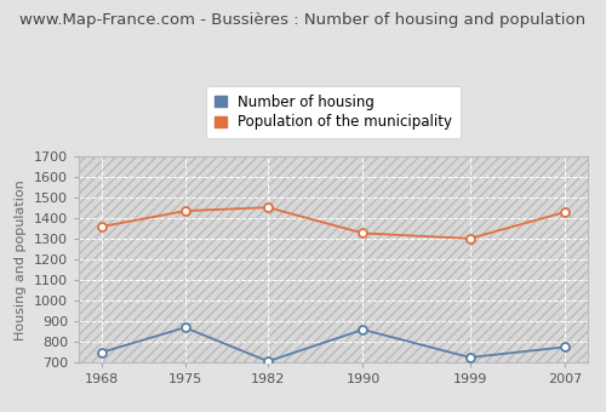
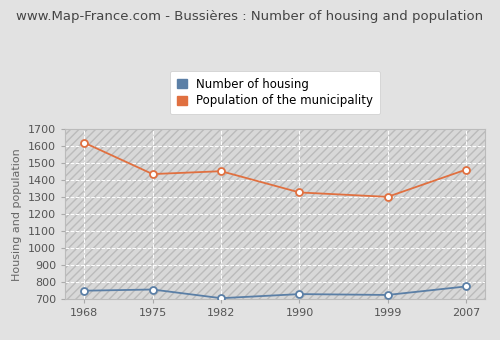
Population of the municipality/1968: 1360 -> 1620
Number of housing/1975: 870 -> 760
Number of housing/1990: 860 -> 730
Population of the municipality/2007: 1430 -> 1460
